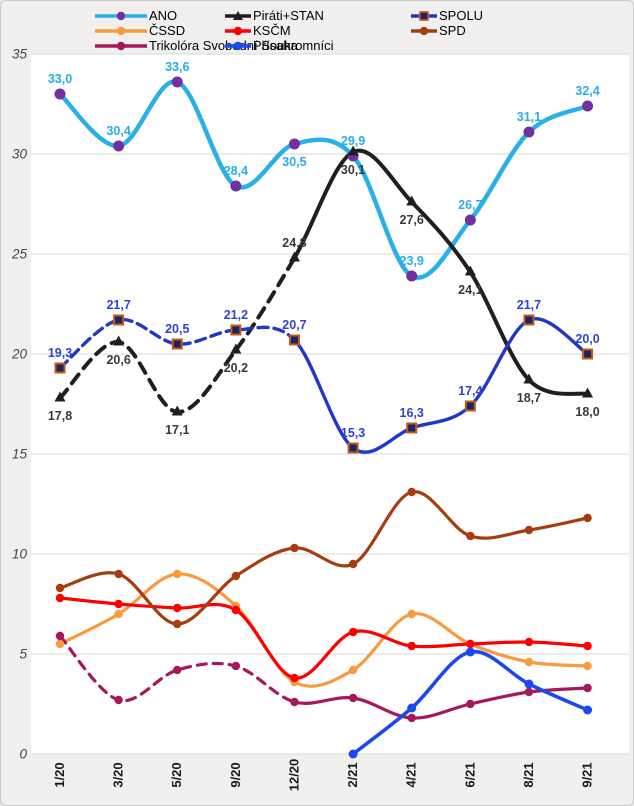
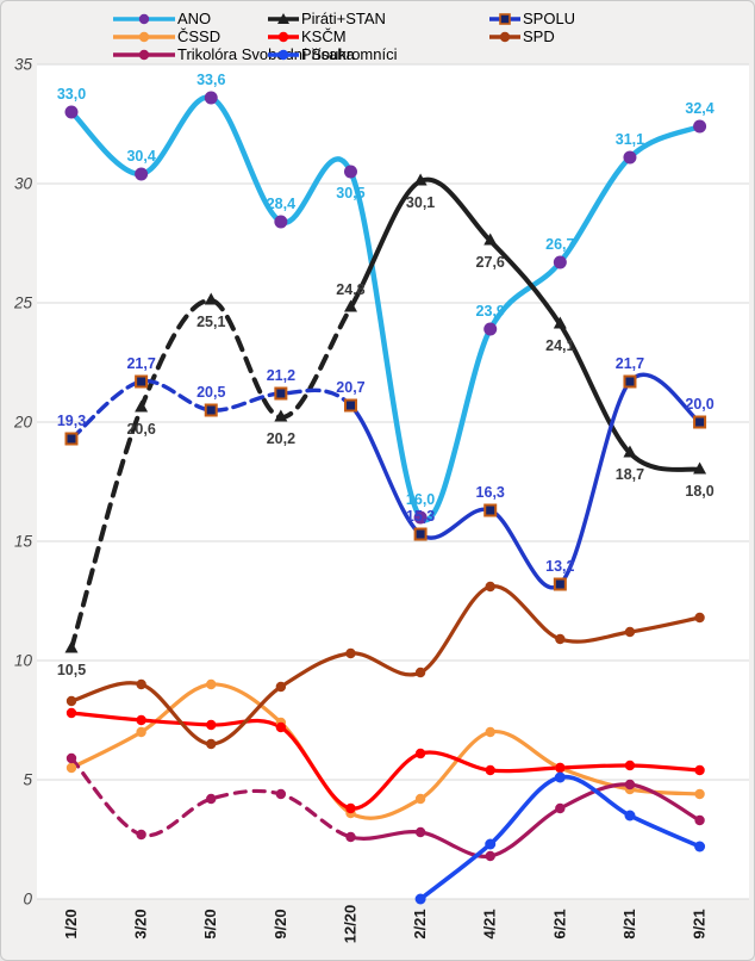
Piráti+STAN/1/20: 17,8 -> 10,5
Piráti+STAN/5/20: 17,1 -> 25,1
ANO/2/21: 29,9 -> 16,0
SPOLU/6/21: 17,4 -> 13,2
Trikolóra Svobodní Soukromníci/6/21: 2.5 -> 3.8
Trikolóra Svobodní Soukromníci/8/21: 3.1 -> 4.8
